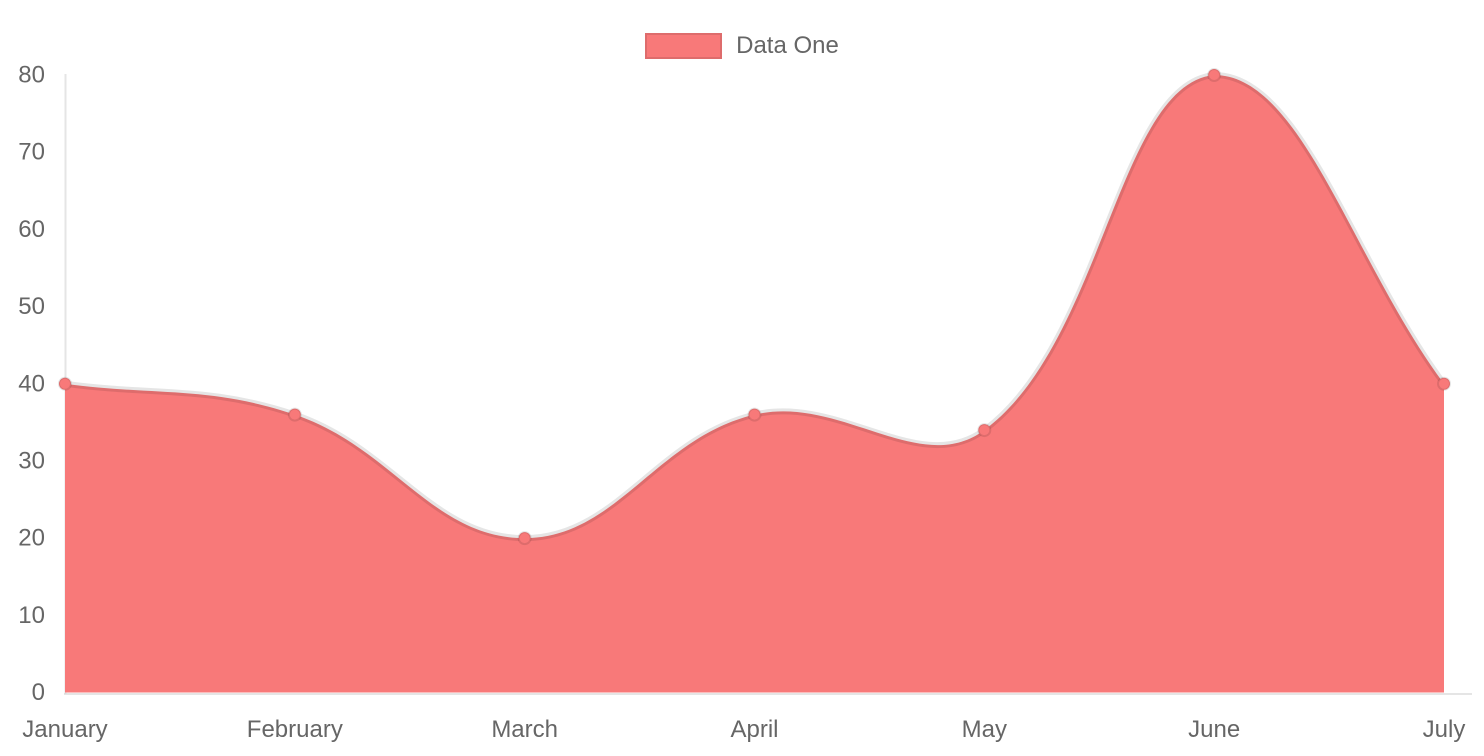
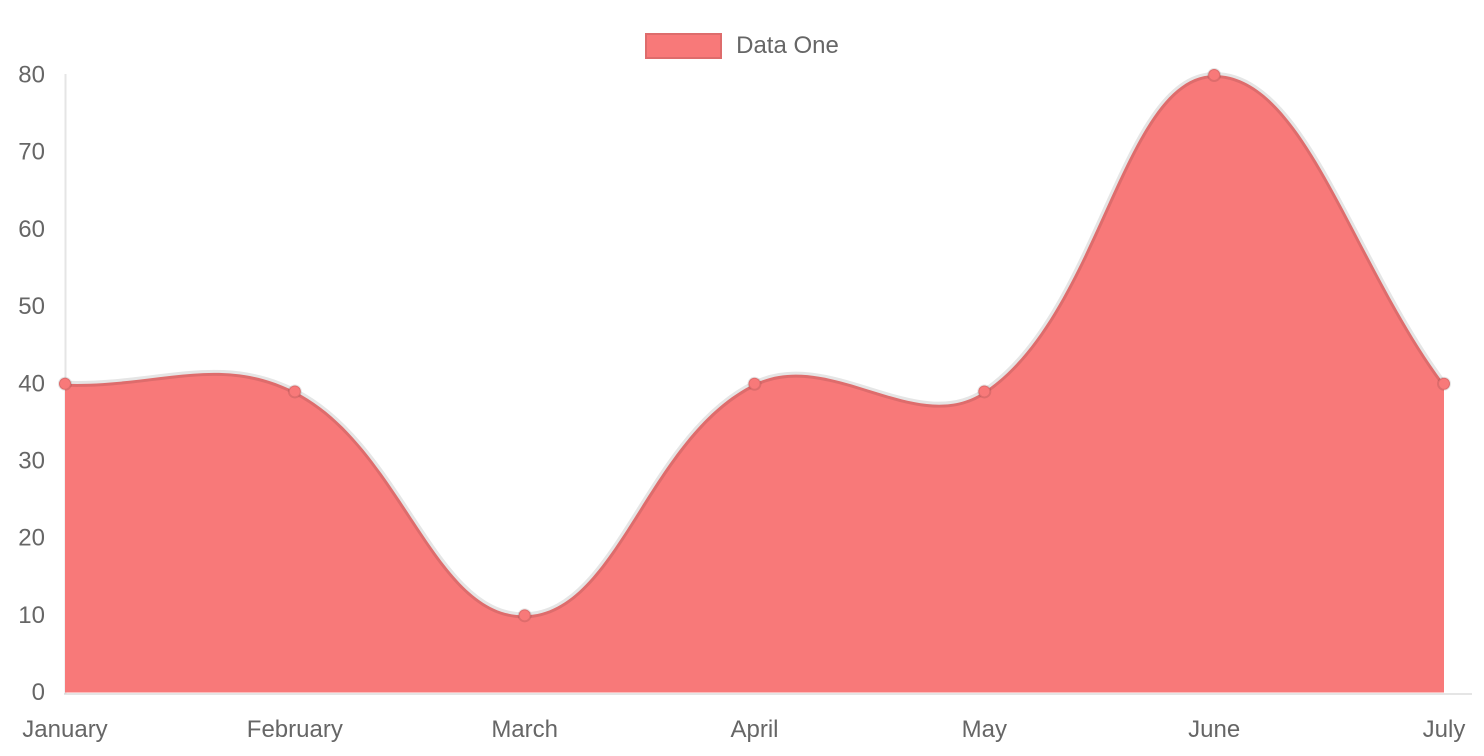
February: 36 -> 39
March: 20 -> 10
April: 36 -> 40
May: 34 -> 39
